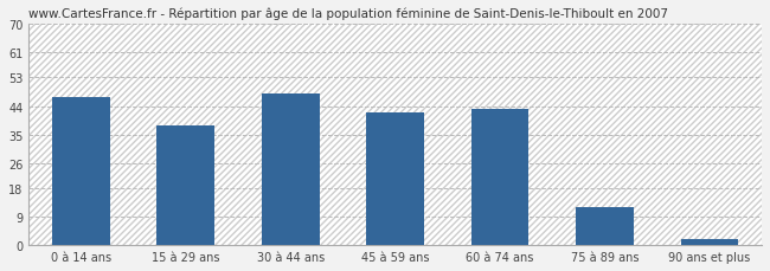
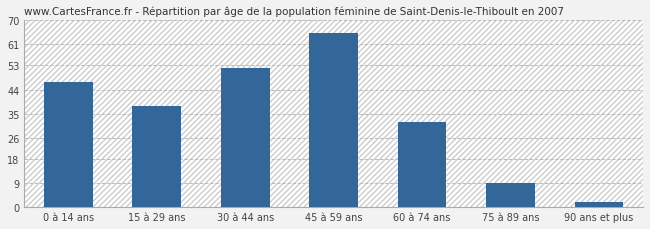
30 à 44 ans: 48 -> 52
45 à 59 ans: 42 -> 65
60 à 74 ans: 43 -> 32
75 à 89 ans: 12 -> 9
